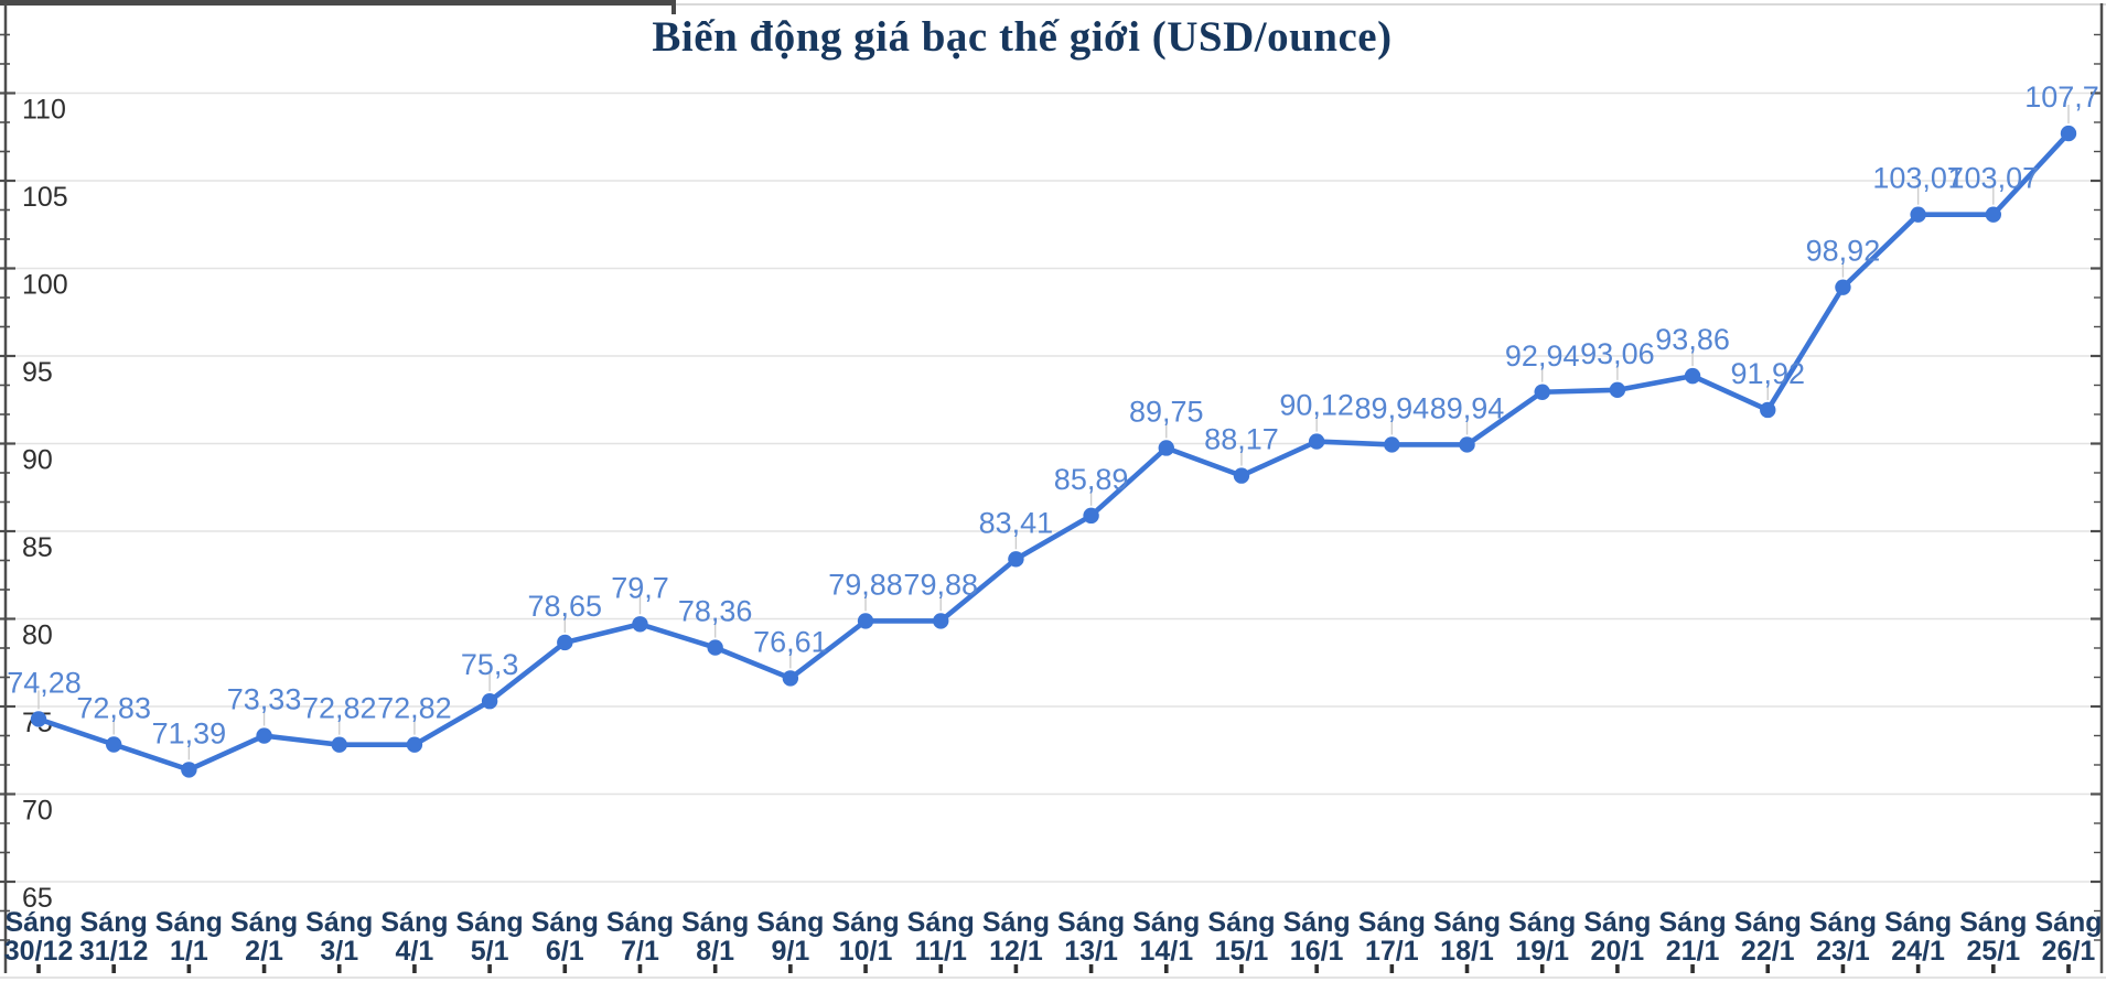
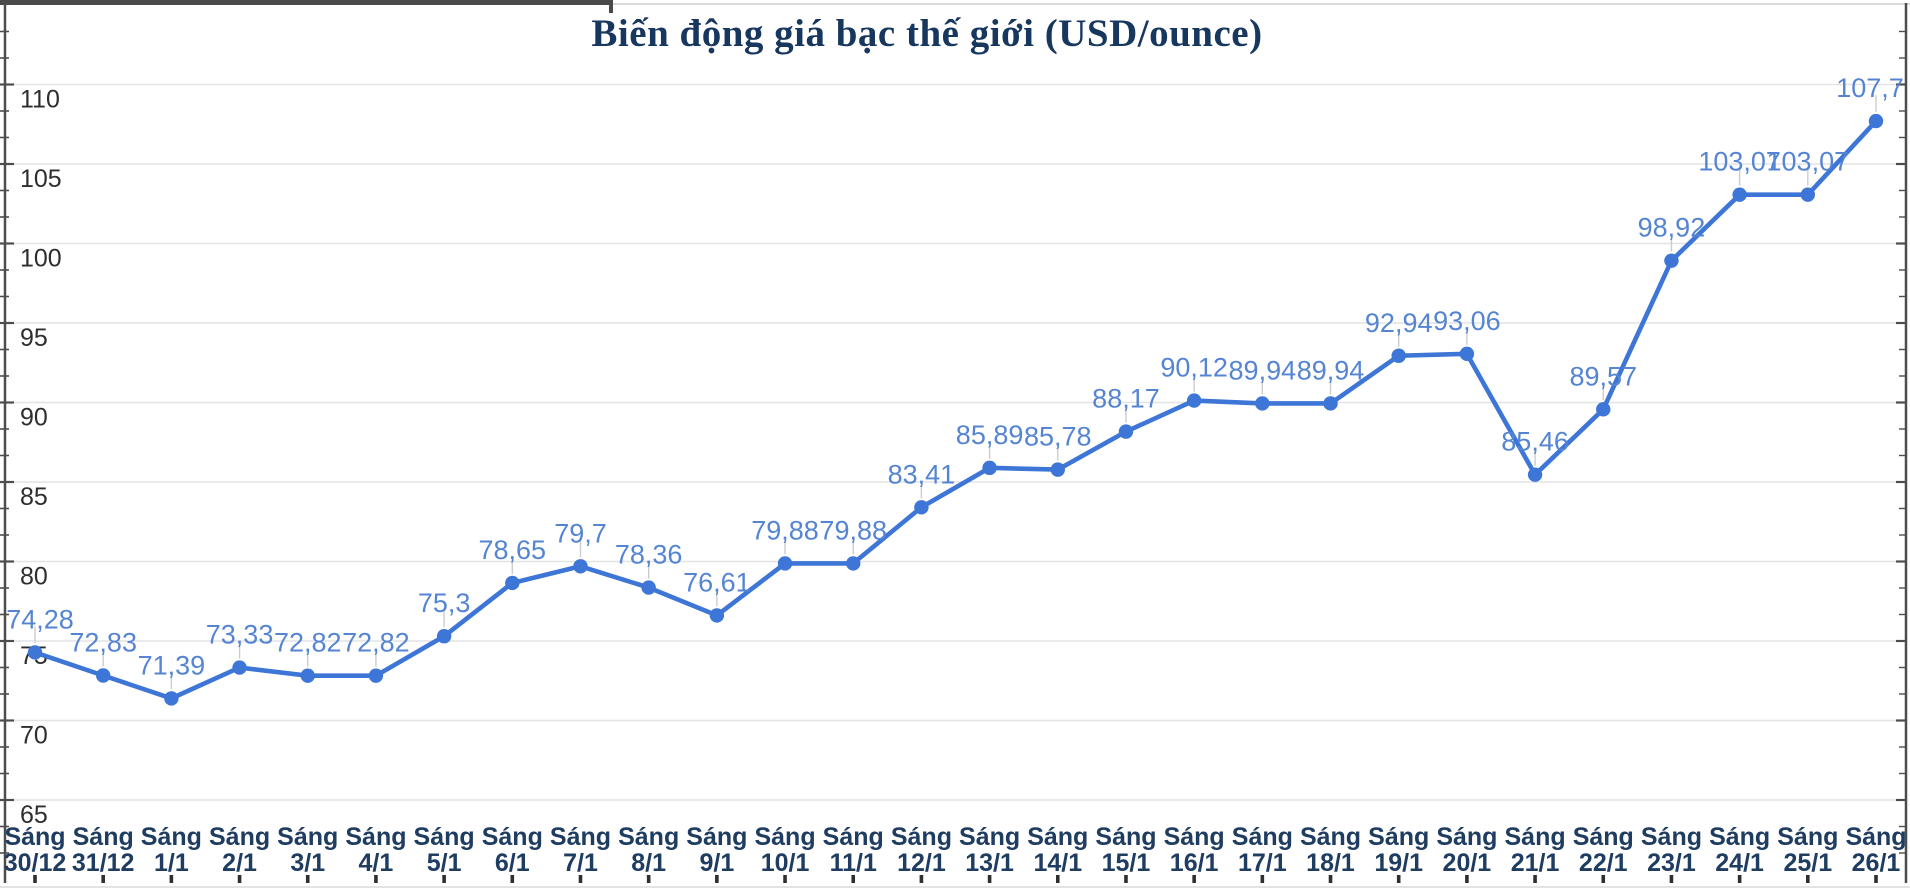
Sáng 14/1: 89,75 -> 85,78
Sáng 21/1: 93,86 -> 85,46
Sáng 22/1: 91,92 -> 89,57
